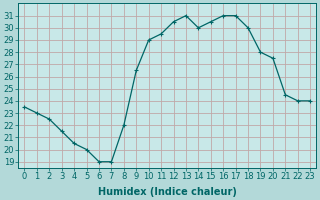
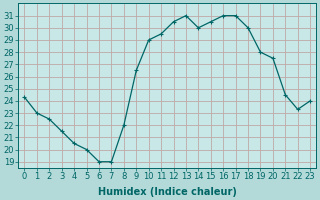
0: 23.5 -> 24.3
22: 24.0 -> 23.3
